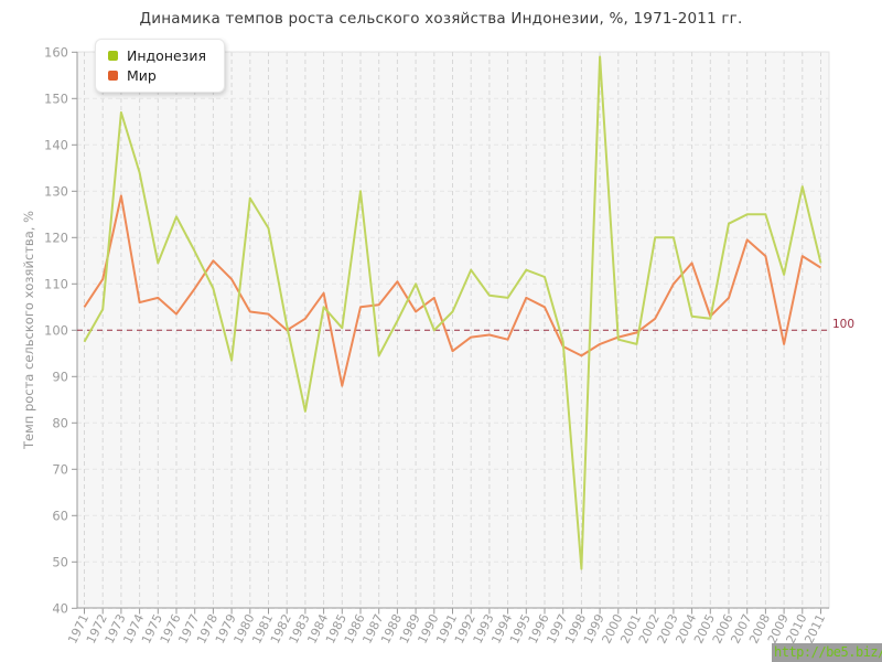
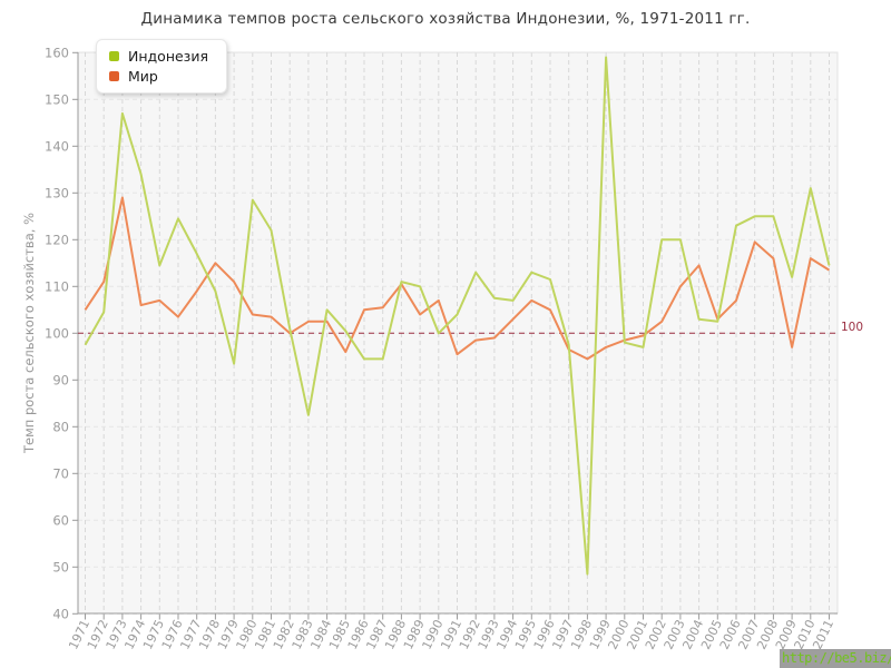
Мир/1984: 108 -> 102
Мир/1985: 88 -> 96
Индонезия/1986: 130 -> 94
Индонезия/1988: 102 -> 111
Мир/1994: 98 -> 103
